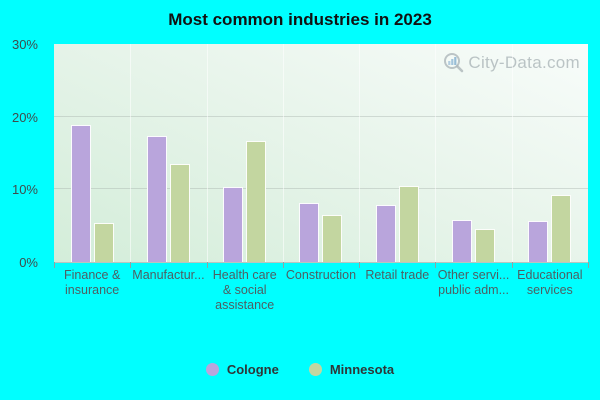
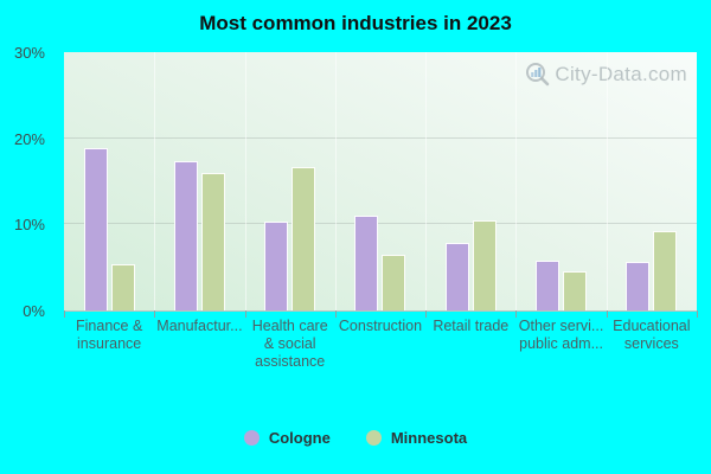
Minnesota/Manufactur...: 14% -> 16%
Cologne/Construction: 8% -> 11%
